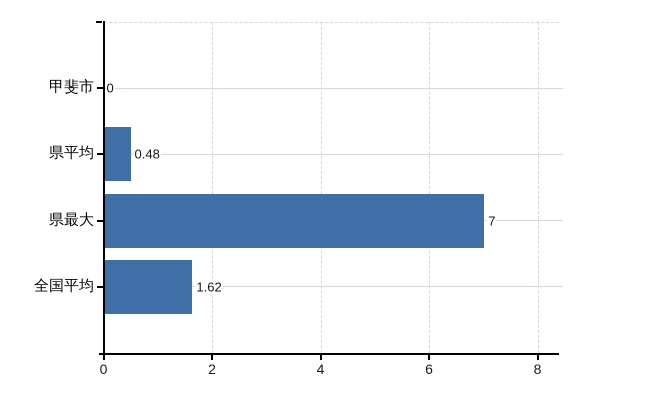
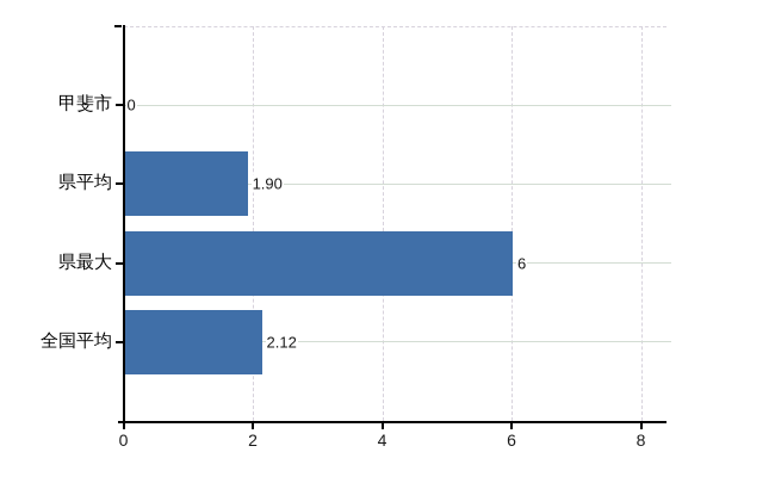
県平均: 0.48 -> 1.90
県最大: 7 -> 6
全国平均: 1.62 -> 2.12
